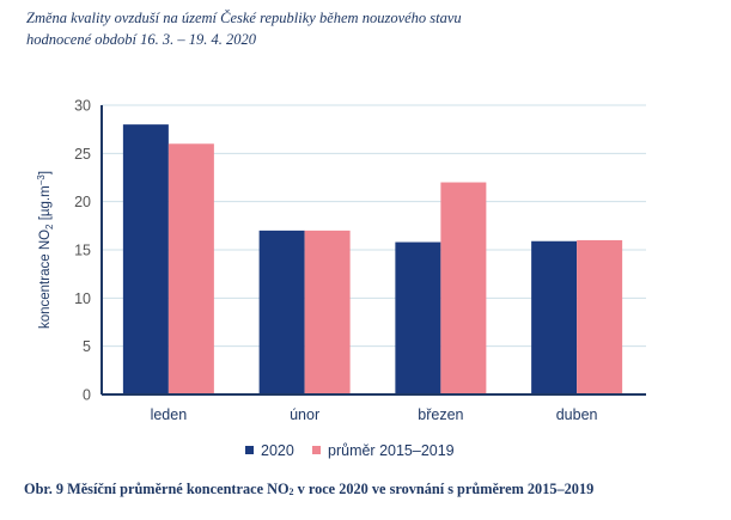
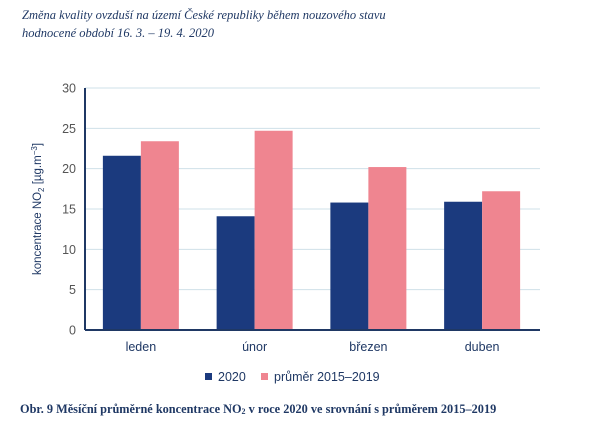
2020/leden: 28 -> 22
průměr 2015–2019/leden: 26 -> 23
2020/únor: 17 -> 14
průměr 2015–2019/únor: 17 -> 25
průměr 2015–2019/březen: 22 -> 20
průměr 2015–2019/duben: 16 -> 17
